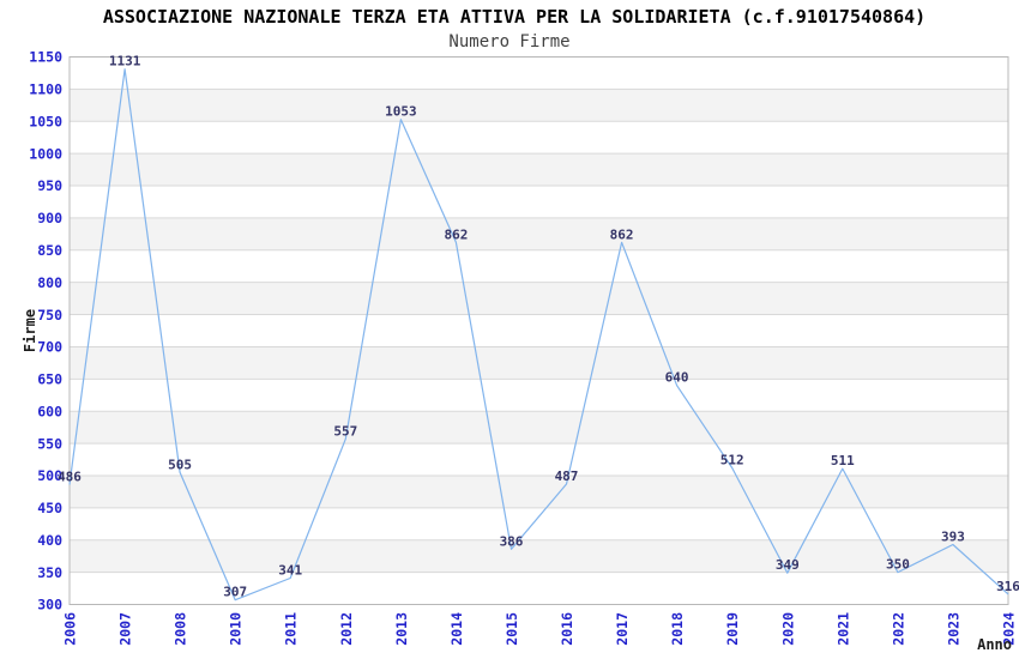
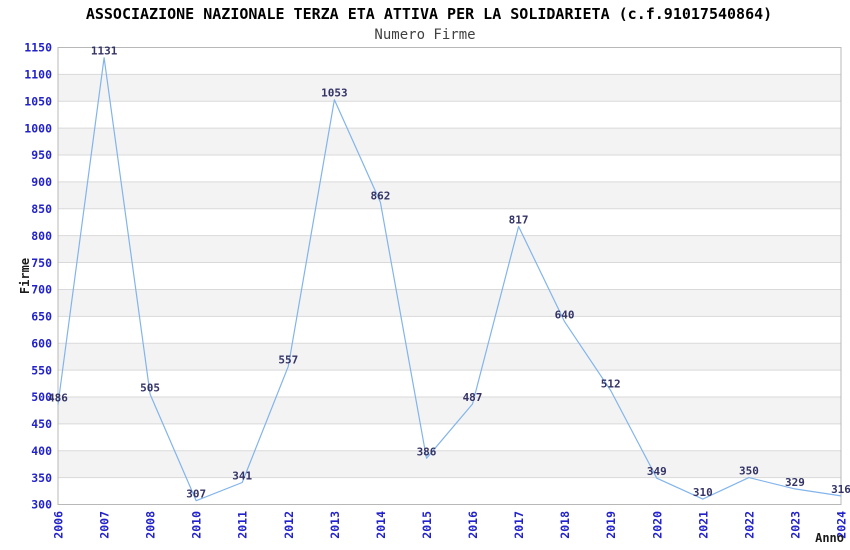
2017: 862 -> 817
2021: 511 -> 310
2023: 393 -> 329
